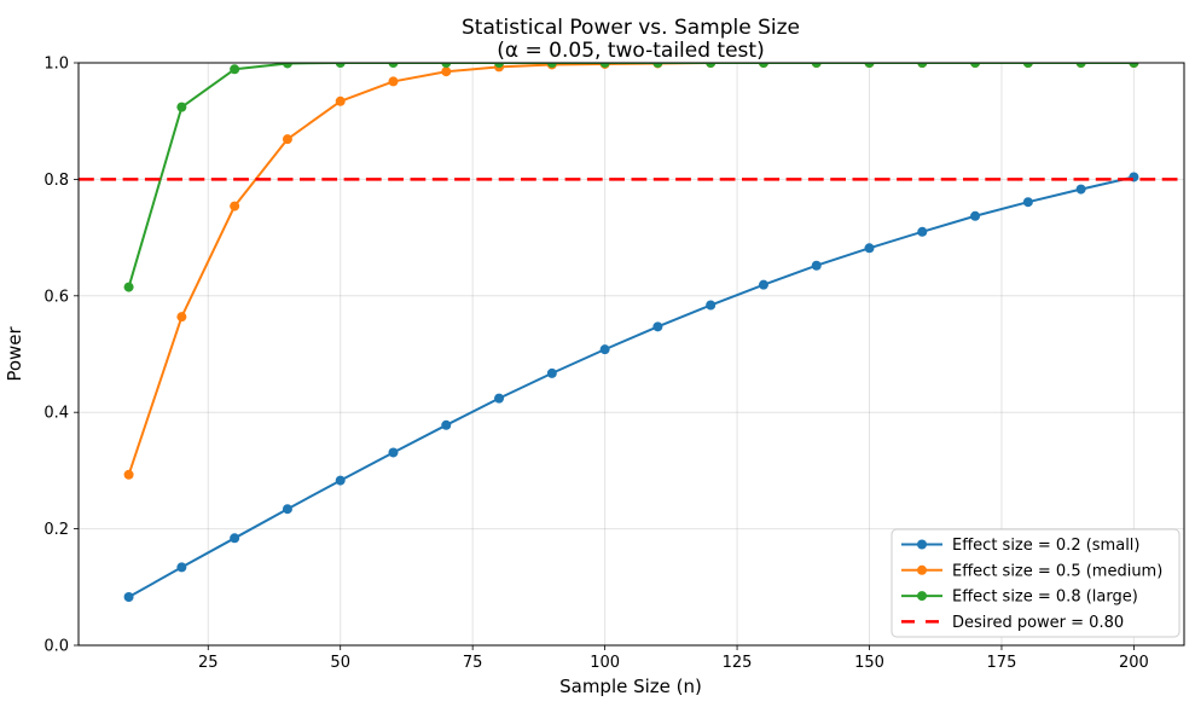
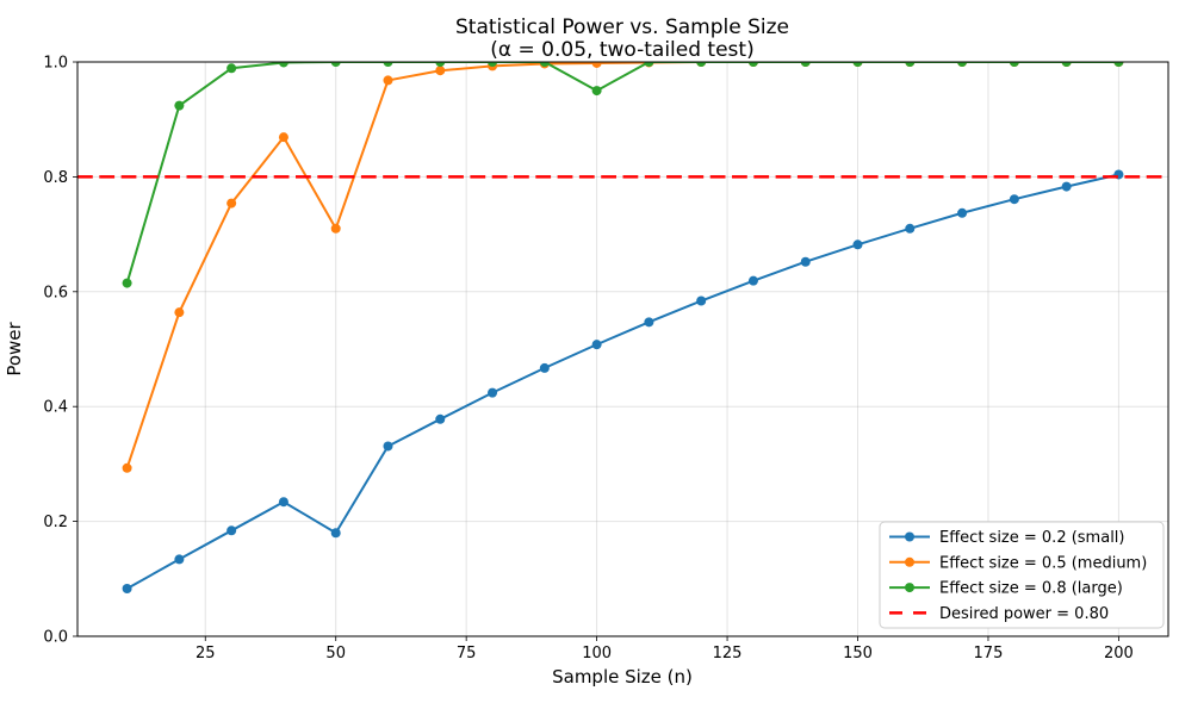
Effect size = 0.2 (small)/50: 0.28 -> 0.18
Effect size = 0.5 (medium)/50: 0.93 -> 0.71
Effect size = 0.8 (large)/100: 1.00 -> 0.95
